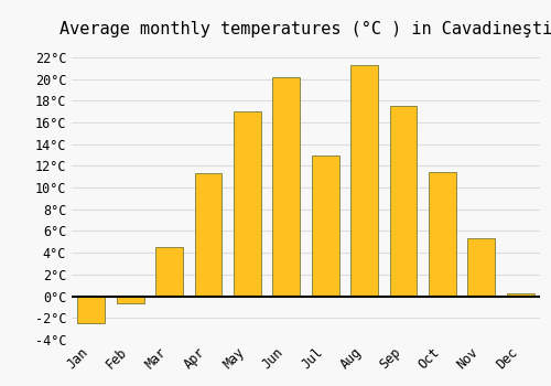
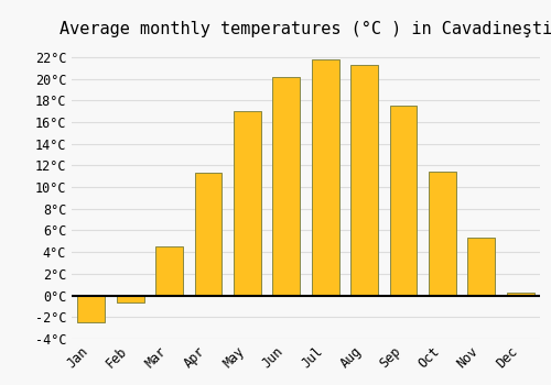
Jul: 13.0°C -> 21.8°C
